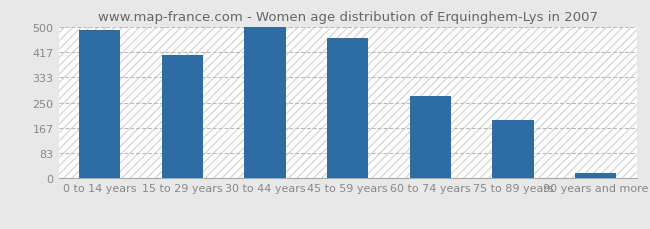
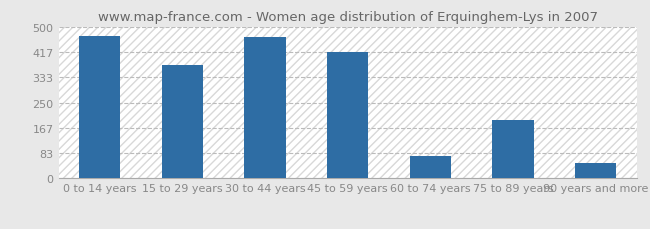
0 to 14 years: 490 -> 470
15 to 29 years: 405 -> 375
30 to 44 years: 500 -> 465
45 to 59 years: 462 -> 415
60 to 74 years: 271 -> 75
90 years and more: 17 -> 50
